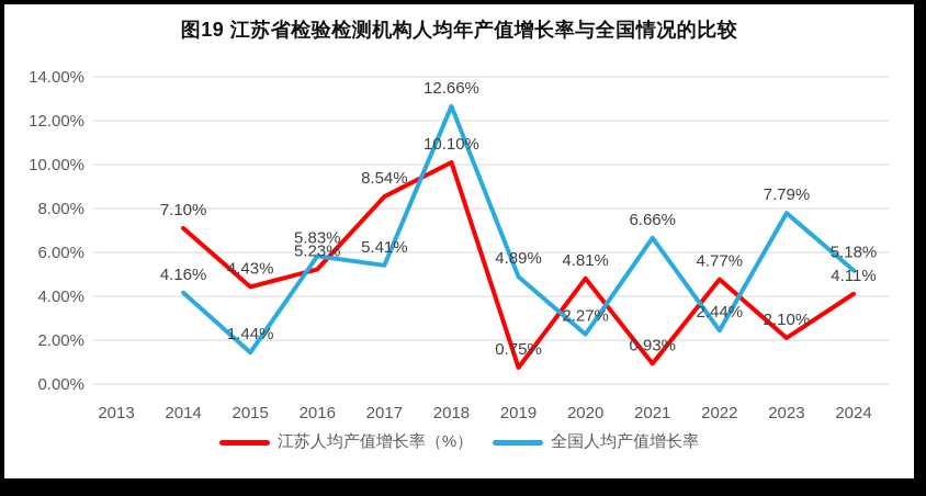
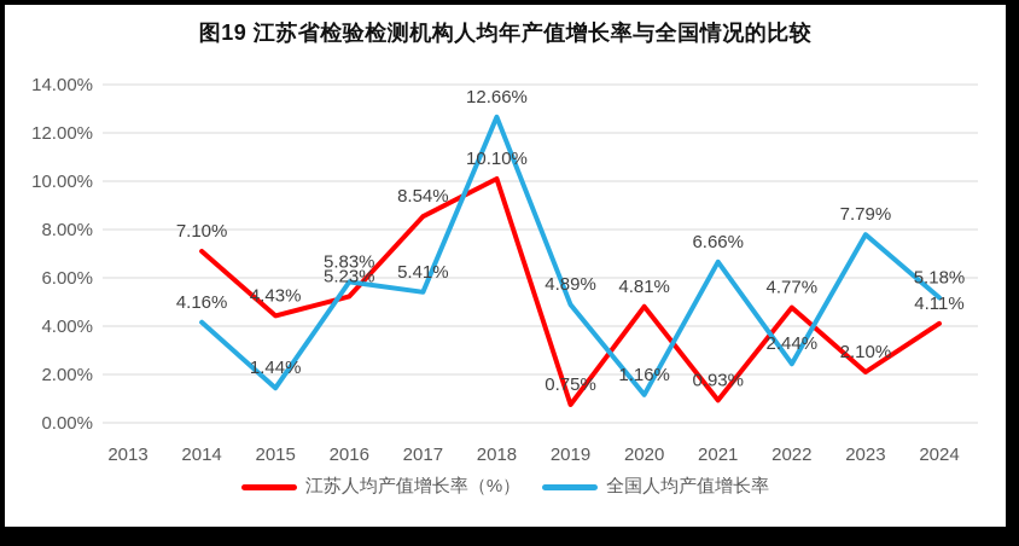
全国人均产值增长率/2020: 2.27% -> 1.16%
